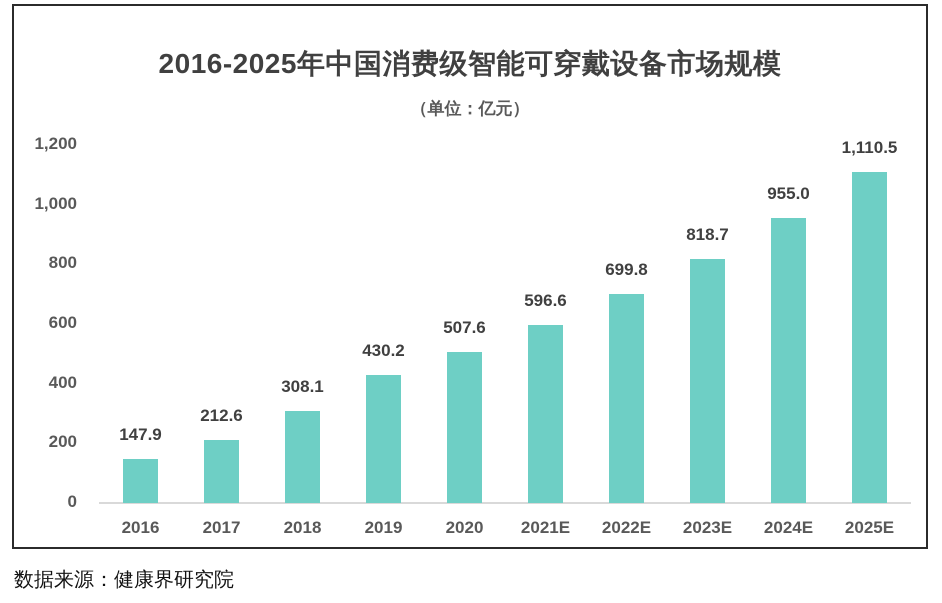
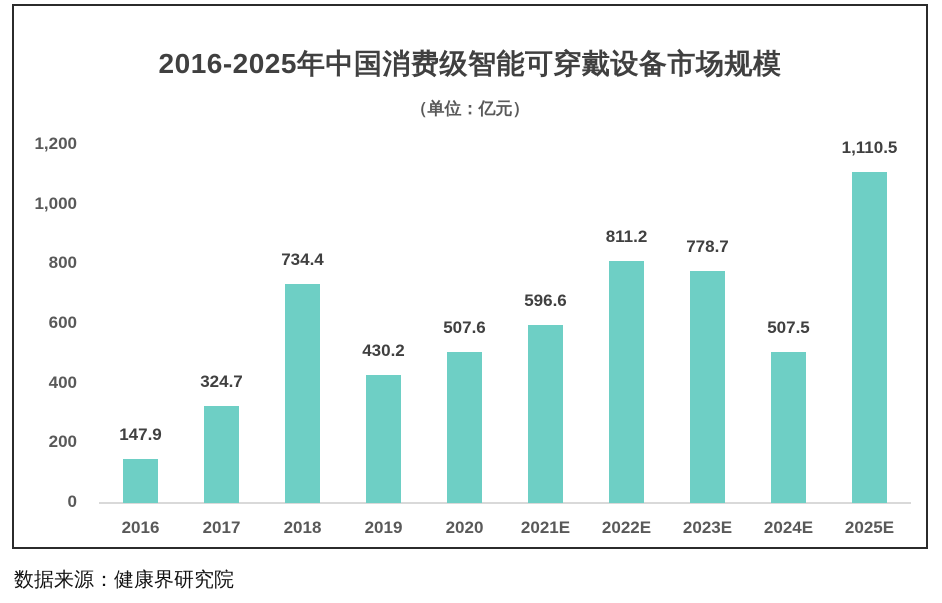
2017: 212.6 -> 324.7
2018: 308.1 -> 734.4
2022E: 699.8 -> 811.2
2023E: 818.7 -> 778.7
2024E: 955.0 -> 507.5
